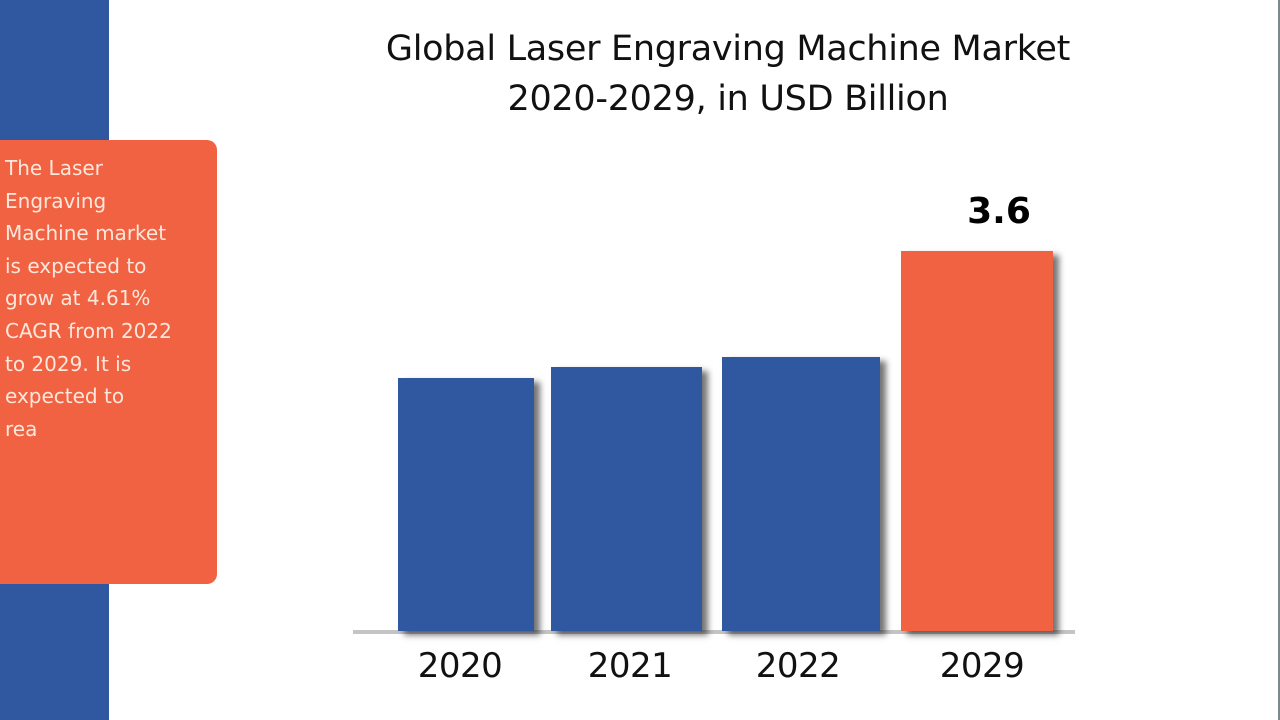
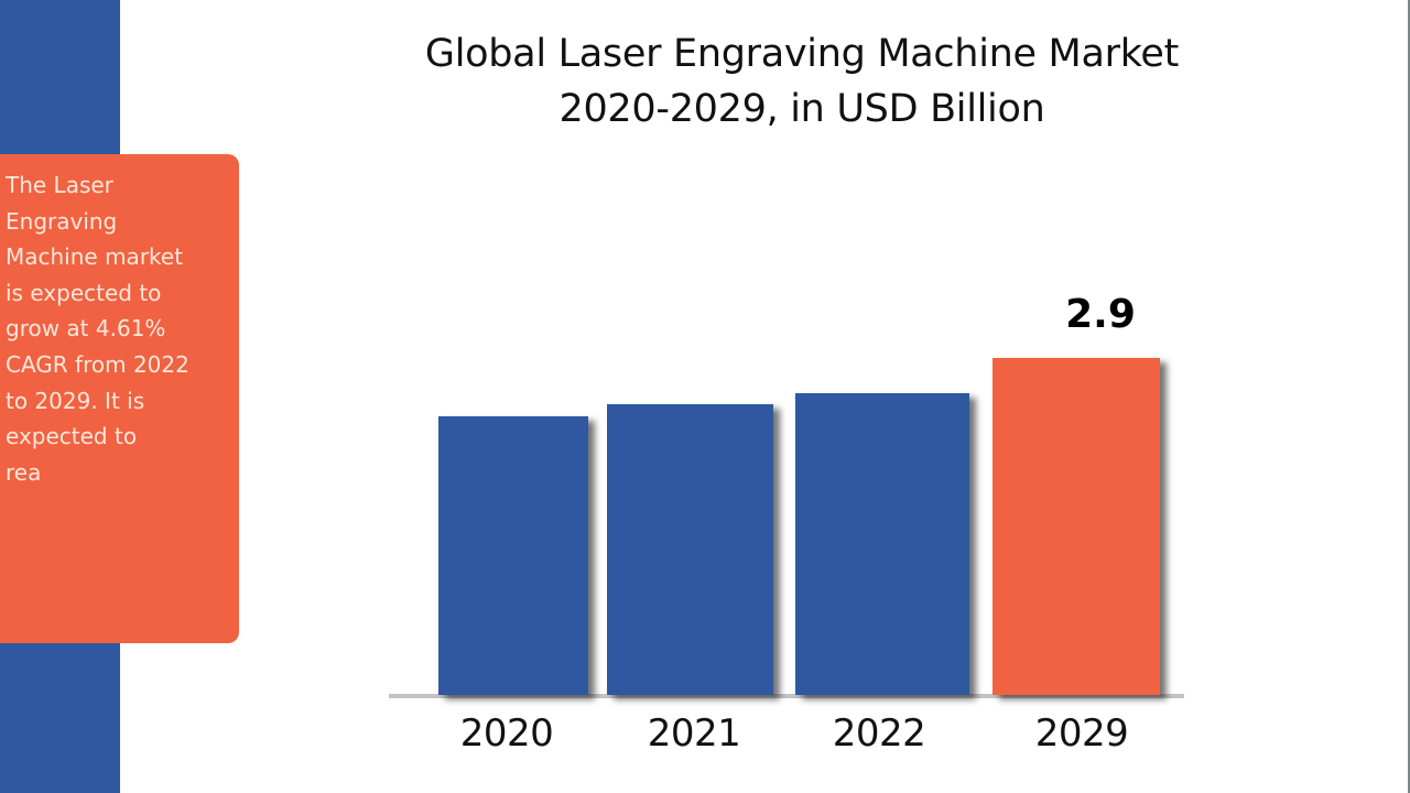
2029: 3.6 -> 2.9
